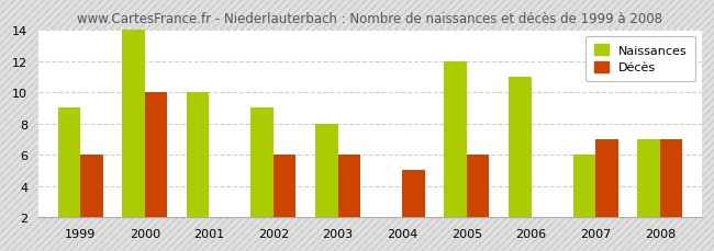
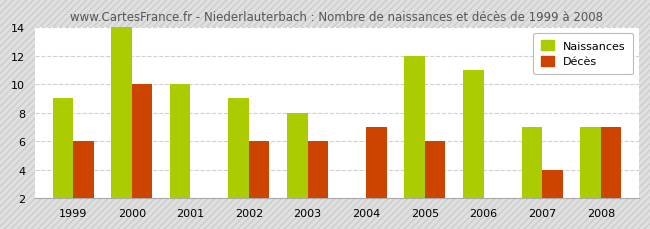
Décès/2004: 5 -> 7
Naissances/2007: 6 -> 7
Décès/2007: 7 -> 4
